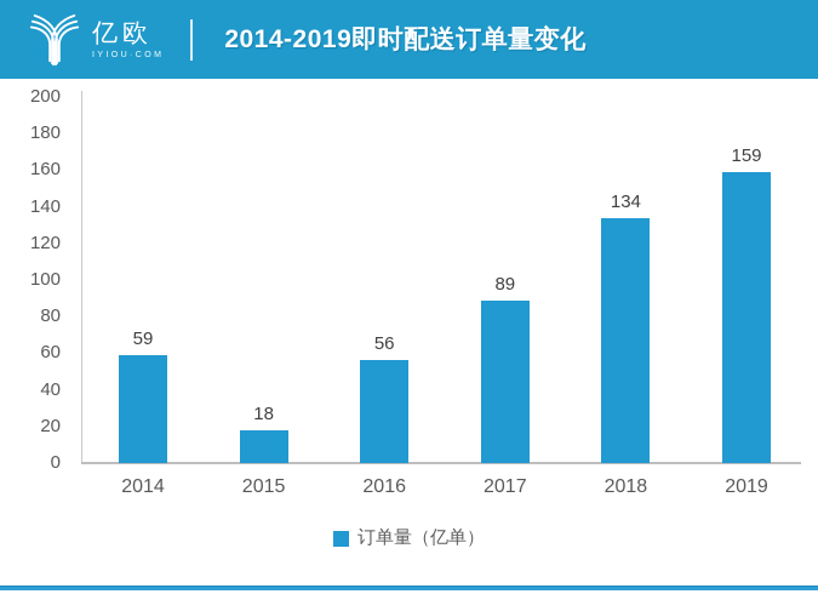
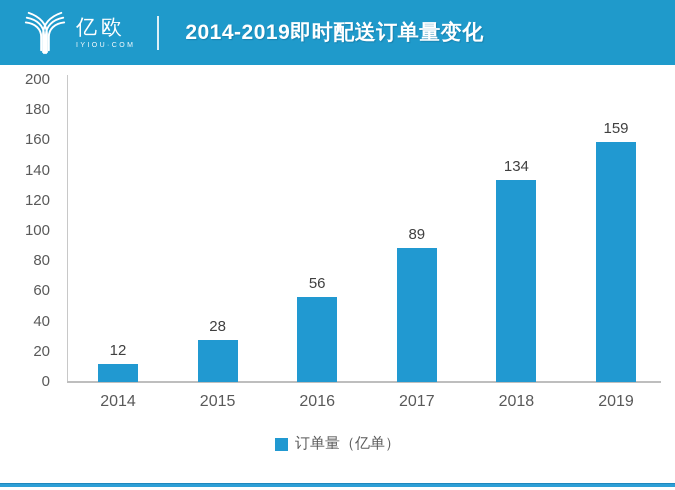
2014: 59 -> 12
2015: 18 -> 28
